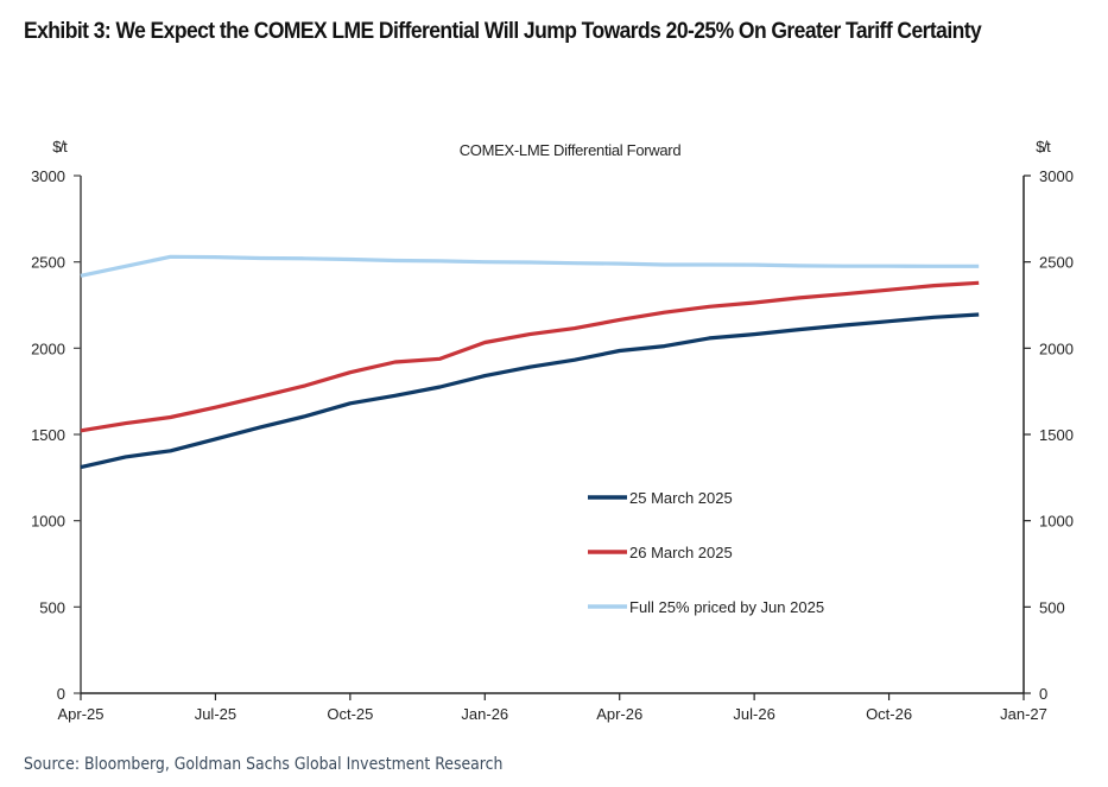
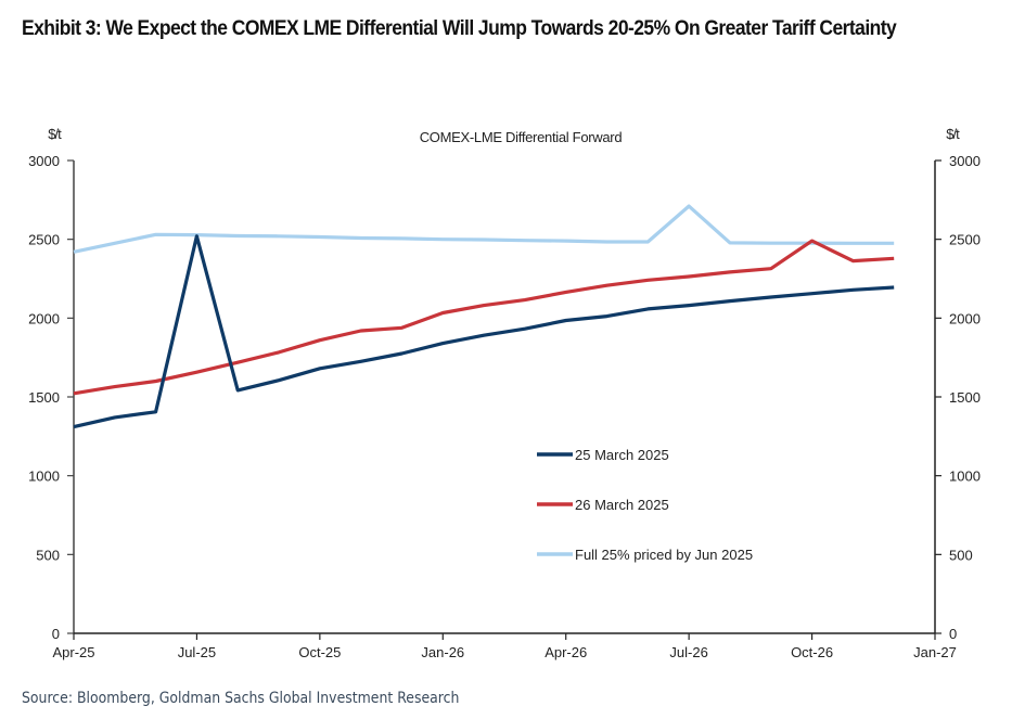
25 March 2025/Jul-25: 1470 -> 2520
Full 25% priced by Jun 2025/Jul-26: 2480 -> 2710
26 March 2025/Oct-26: 2340 -> 2490
